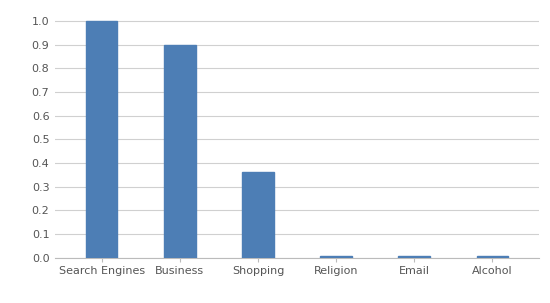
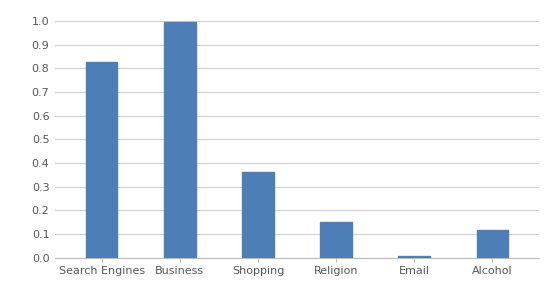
Search Engines: 1.000 -> 0.825
Business: 0.900 -> 0.995
Religion: 0.005 -> 0.150
Alcohol: 0.005 -> 0.115
